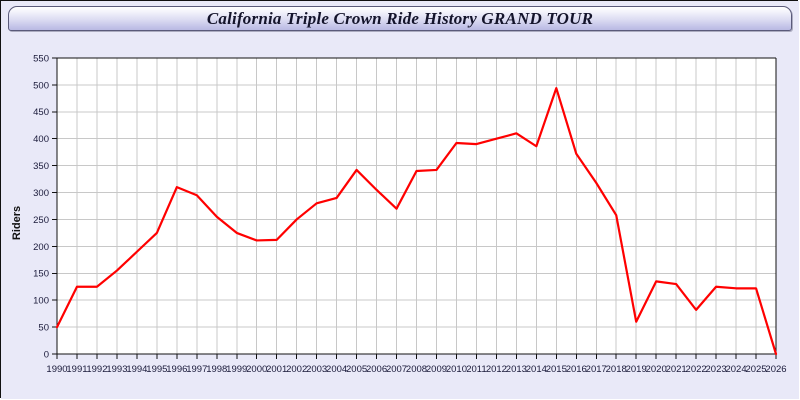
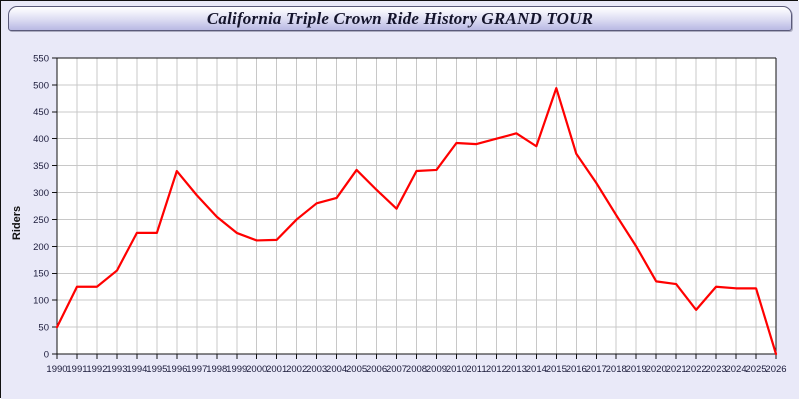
1994: 190 -> 220
1996: 310 -> 340
2019: 60 -> 200
